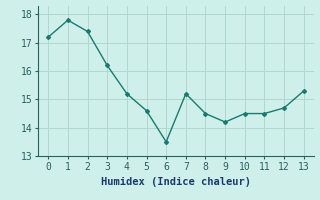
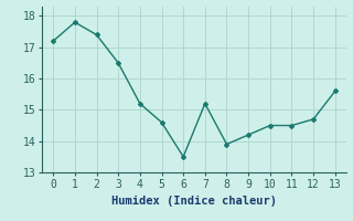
3: 16.2 -> 16.5
8: 14.5 -> 13.9
13: 15.3 -> 15.6
